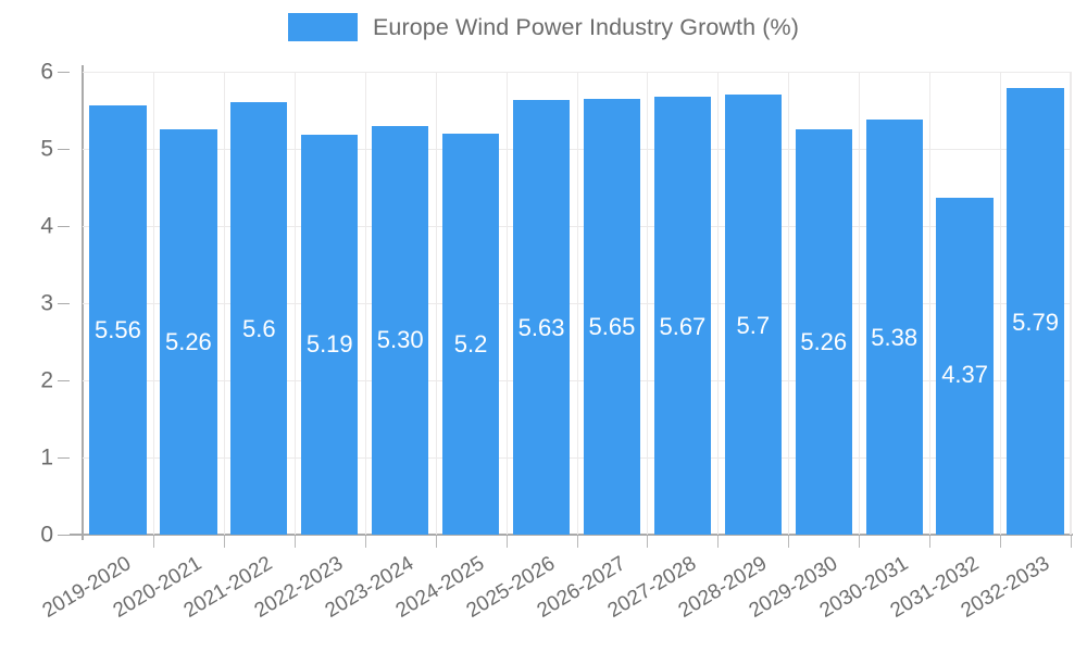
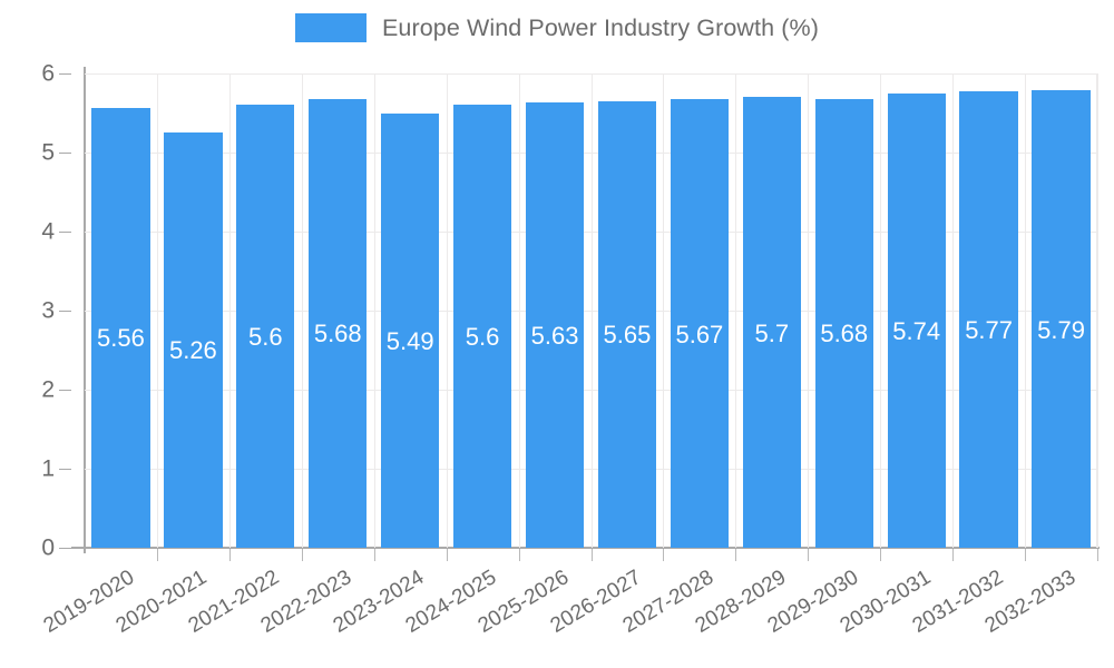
2022-2023: 5.19 -> 5.68
2023-2024: 5.30 -> 5.49
2024-2025: 5.2 -> 5.6
2029-2030: 5.26 -> 5.68
2030-2031: 5.38 -> 5.74
2031-2032: 4.37 -> 5.77
